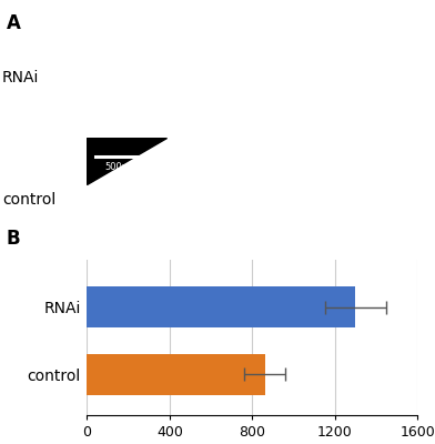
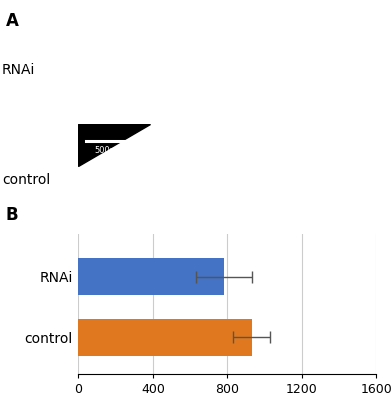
RNAi: 1300 -> 780
control: 860 -> 930
